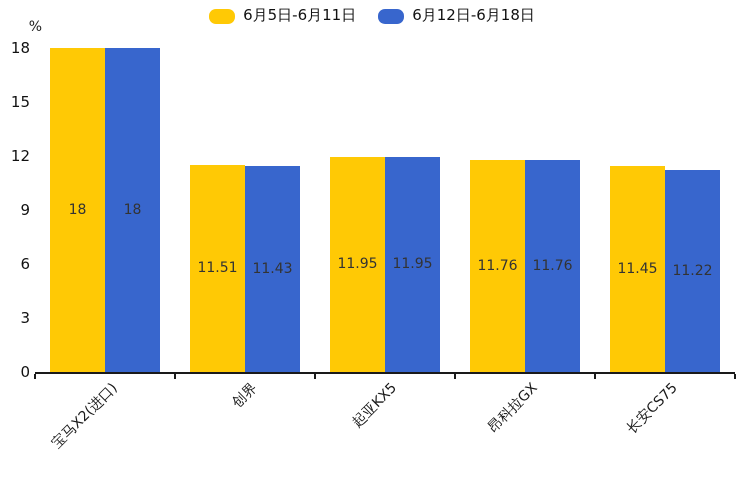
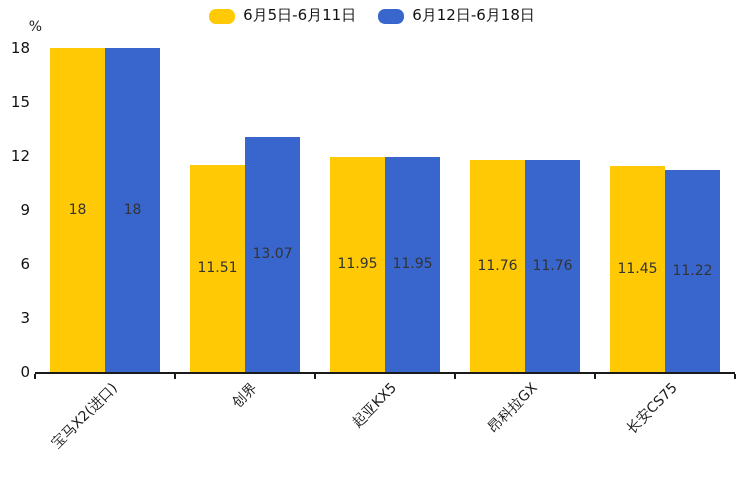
6月12日-6月18日/创界: 11.43 -> 13.07
